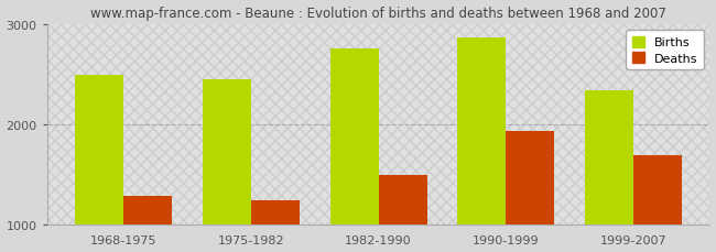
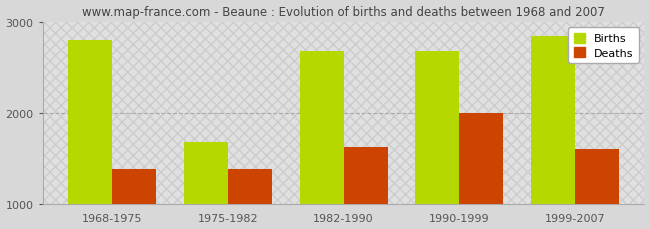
Births/1968-1975: 2490 -> 2800
Deaths/1968-1975: 1280 -> 1380
Births/1975-1982: 2450 -> 1680
Deaths/1975-1982: 1240 -> 1380
Births/1982-1990: 2750 -> 2680
Deaths/1982-1990: 1490 -> 1620
Births/1990-1999: 2860 -> 2680
Deaths/1990-1999: 1930 -> 2000
Births/1999-2007: 2340 -> 2840
Deaths/1999-2007: 1690 -> 1600
